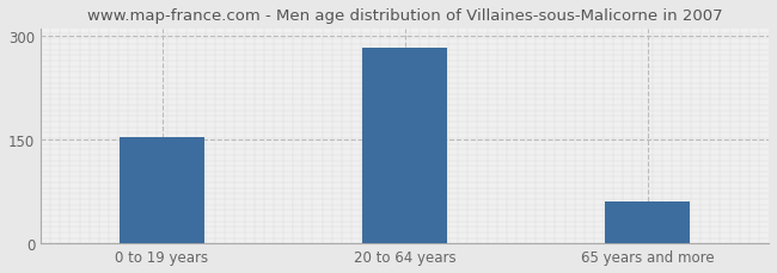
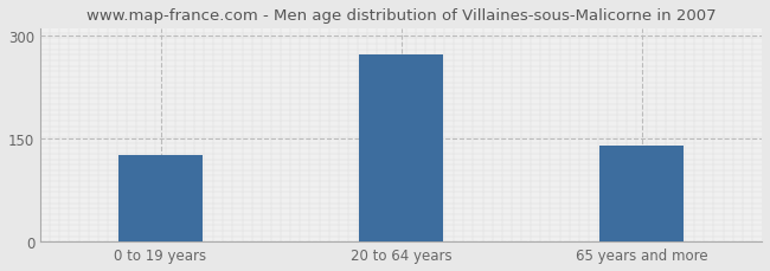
0 to 19 years: 153 -> 126
20 to 64 years: 283 -> 272
65 years and more: 60 -> 140
